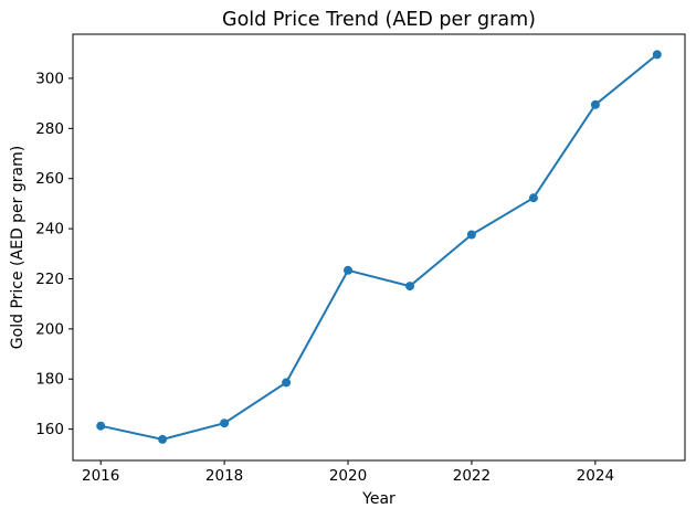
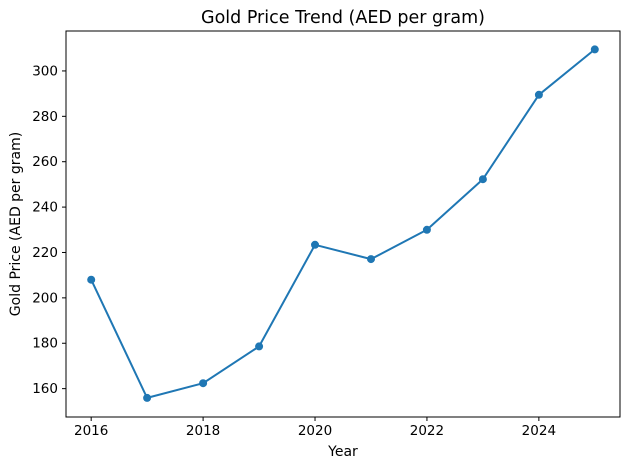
2016: 161 -> 208
2022: 238 -> 230
